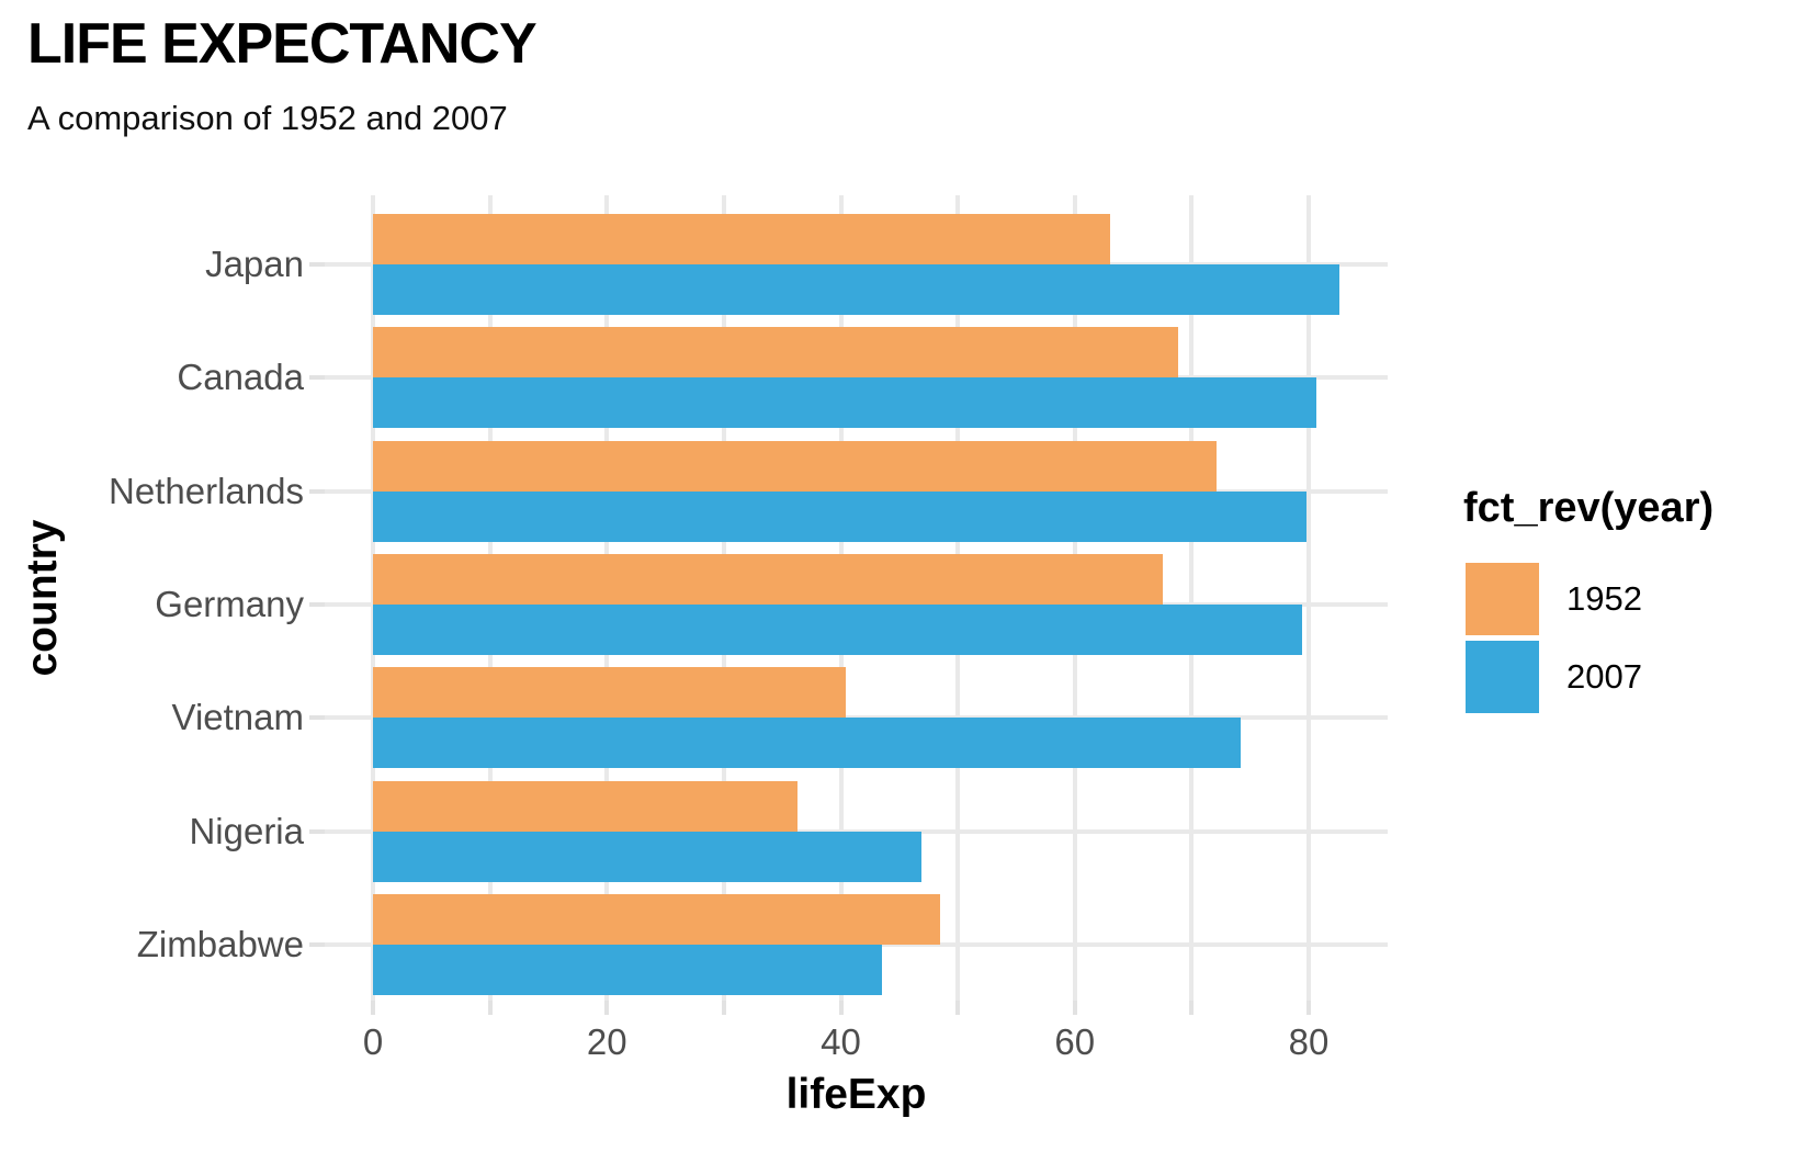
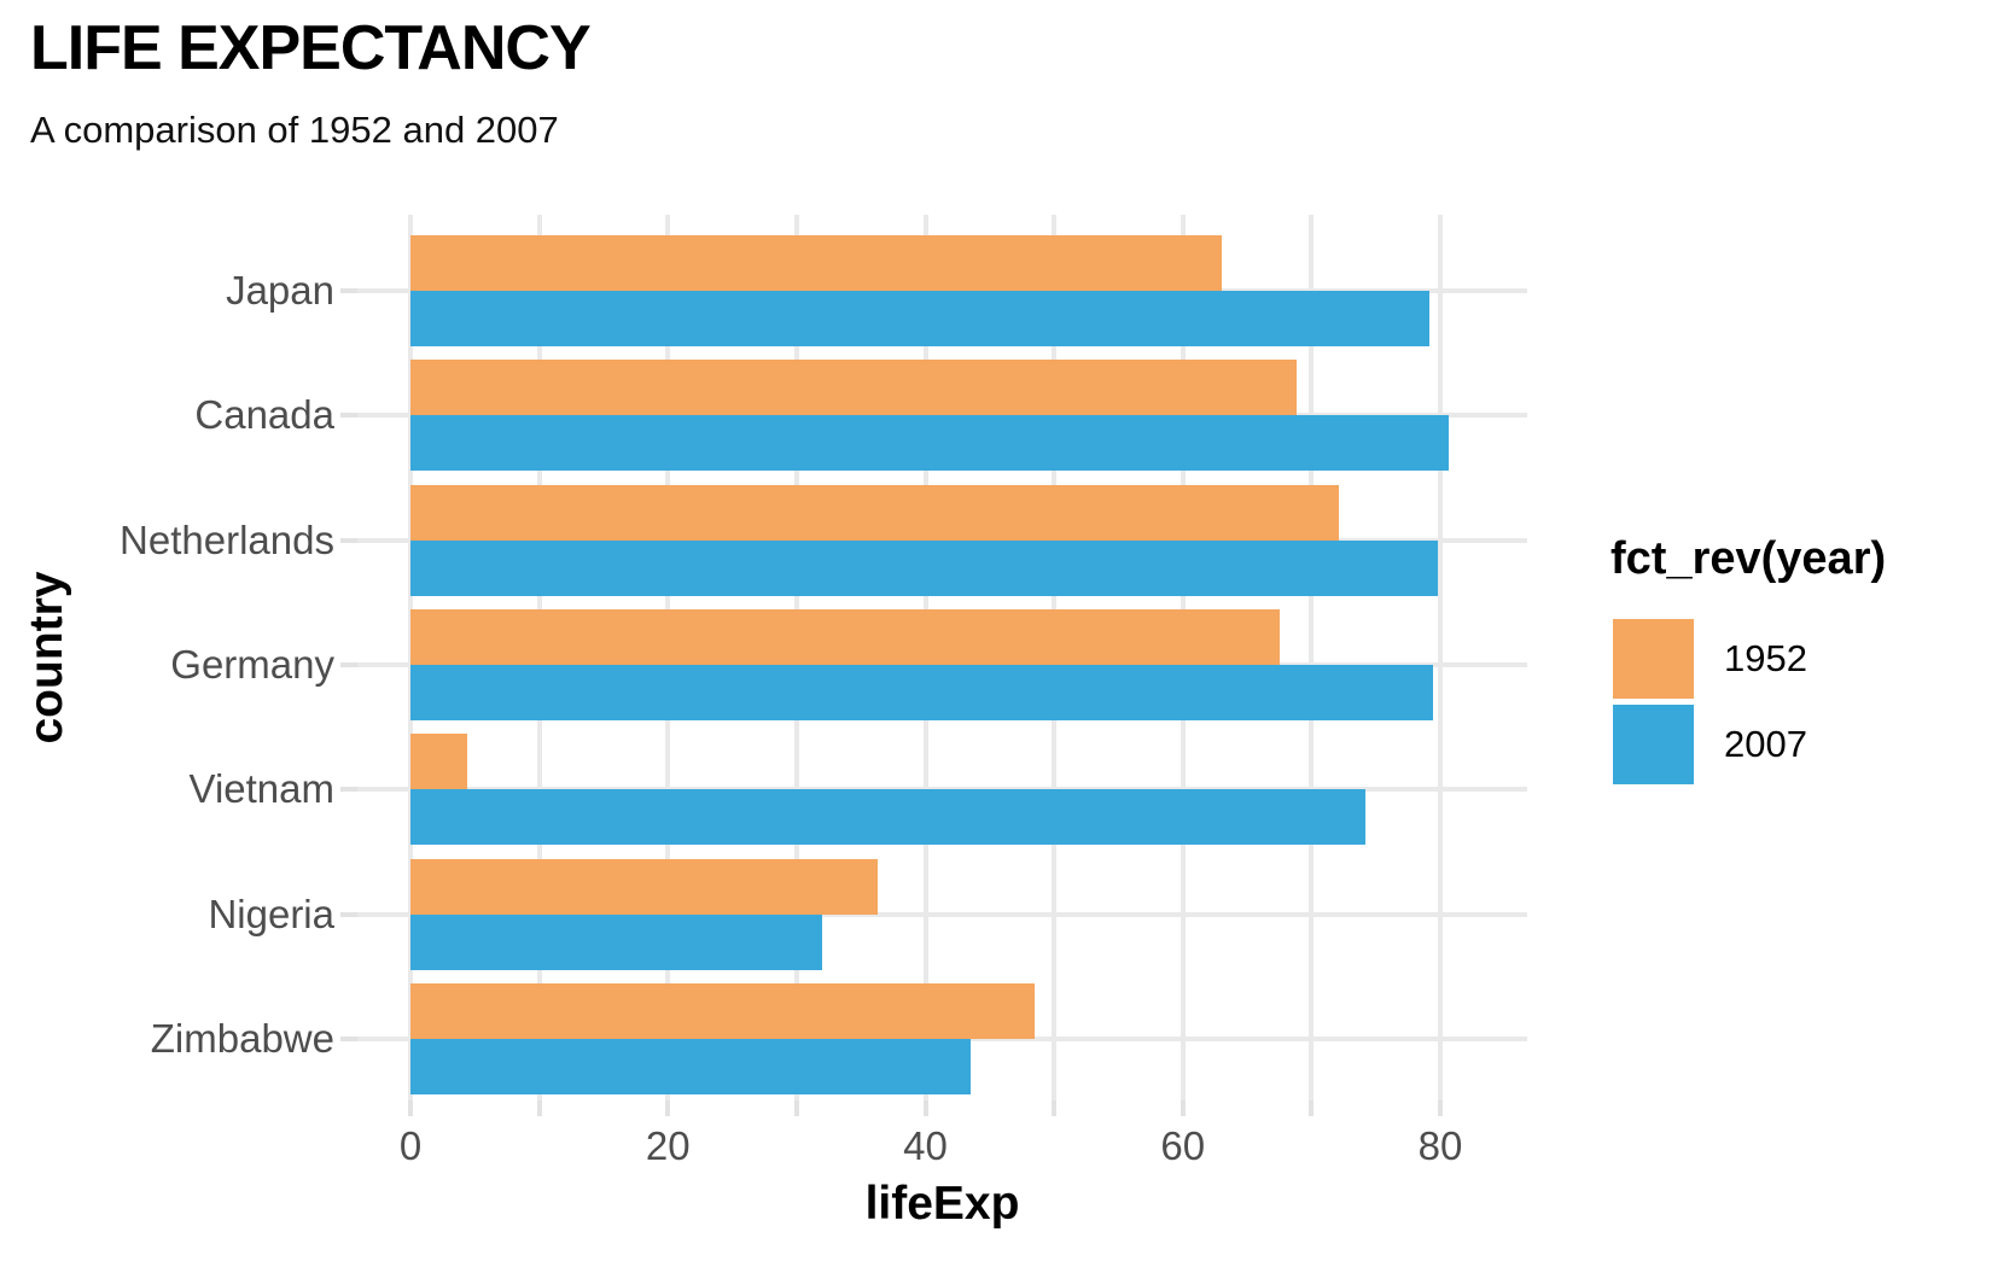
2007/Japan: 82.6 -> 79.2
1952/Vietnam: 40.4 -> 4.4
2007/Nigeria: 46.9 -> 32.0
